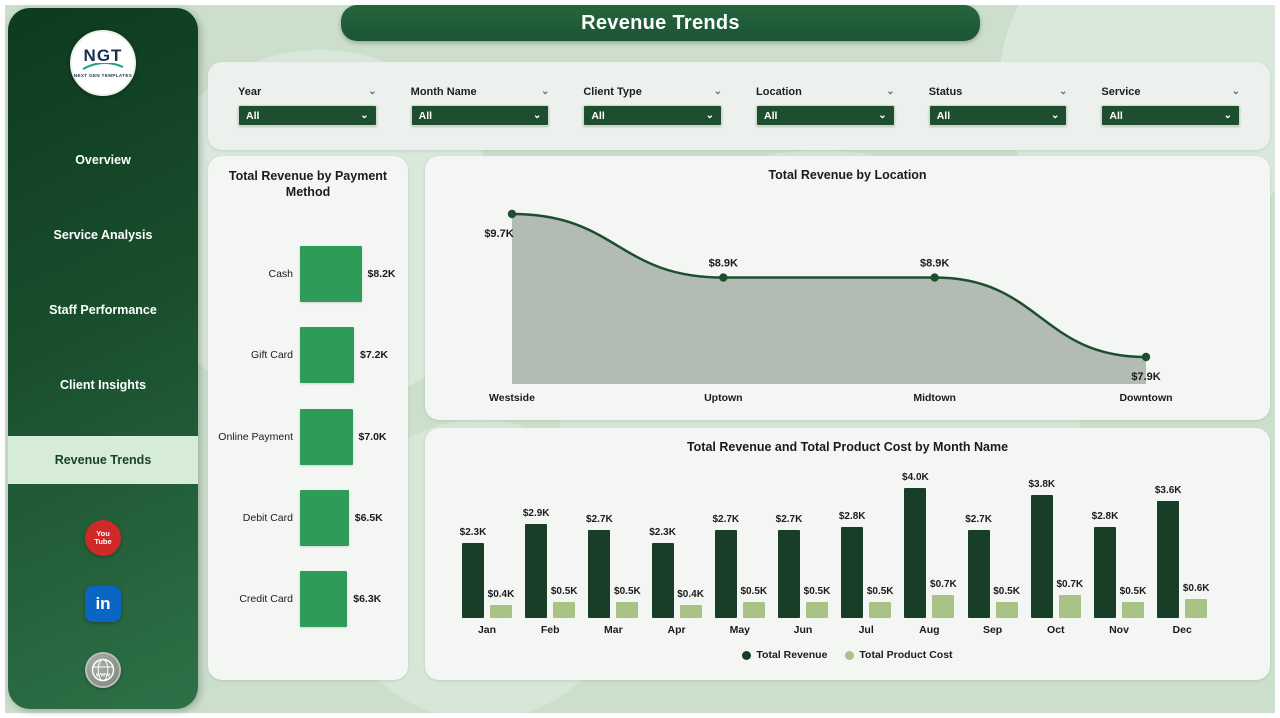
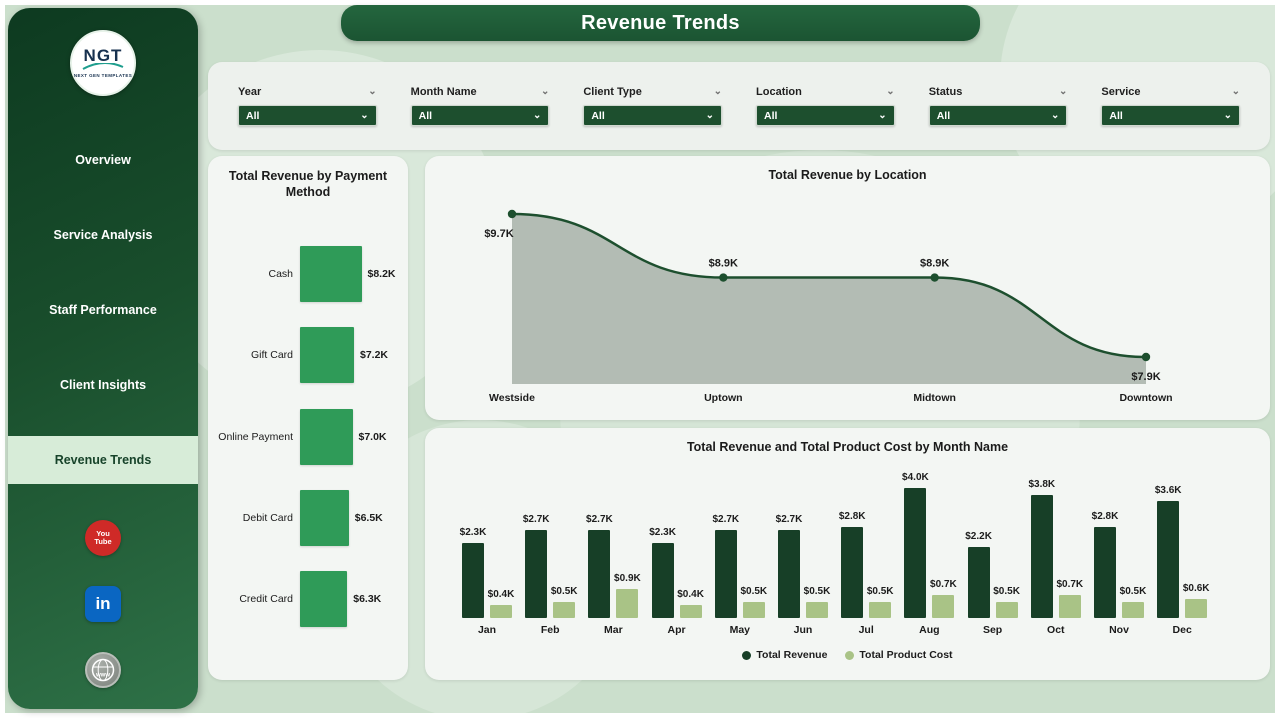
Total Revenue and Total Product Cost by Month Name/Total Revenue/Feb: $2.9K -> $2.7K
Total Revenue and Total Product Cost by Month Name/Total Product Cost/Mar: $0.5K -> $0.9K
Total Revenue and Total Product Cost by Month Name/Total Revenue/Sep: $2.7K -> $2.2K
